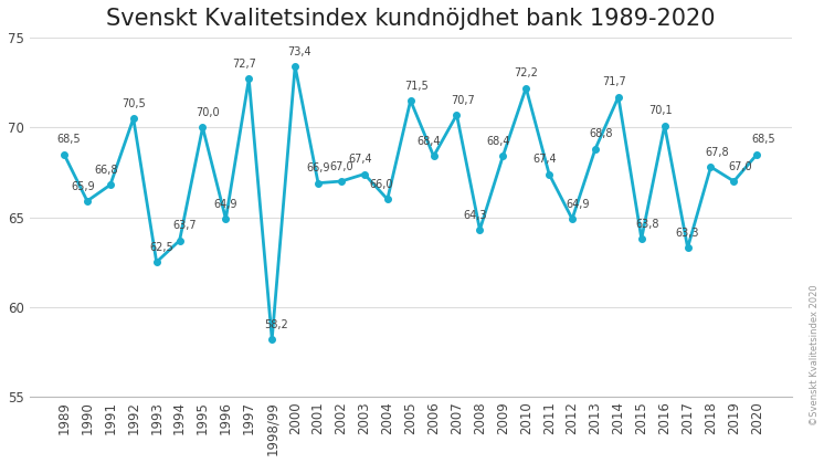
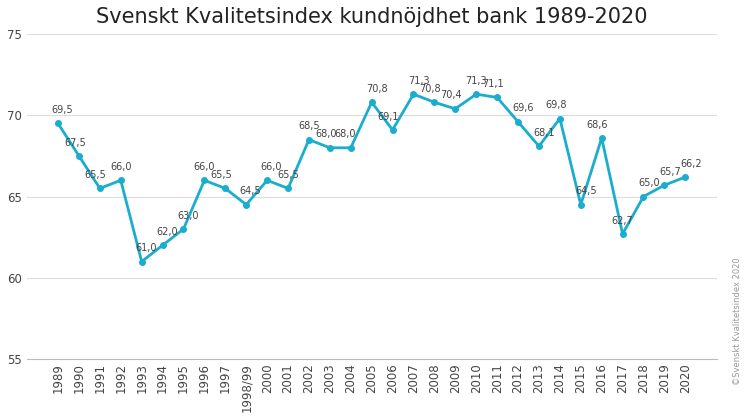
1989: 68,5 -> 69,5
1990: 65,9 -> 67,5
1991: 66,8 -> 65,5
1992: 70,5 -> 66,0
1993: 62,5 -> 61,0
1994: 63,7 -> 62,0
1995: 70,0 -> 63,0
1996: 64,9 -> 66,0
1997: 72,7 -> 65,5
1998/99: 58,2 -> 64,5
2000: 73,4 -> 66,0
2001: 66,9 -> 65,5
2002: 67,0 -> 68,5
2003: 67,4 -> 68,0
2004: 66,0 -> 68,0
2005: 71,5 -> 70,8
2006: 68,4 -> 69,1
2007: 70,7 -> 71,3
2008: 64,3 -> 70,8
2009: 68,4 -> 70,4
2010: 72.2 -> 71.3
2011: 67.4 -> 71.1
2012: 64,9 -> 69,6
2013: 68,8 -> 68,1
2014: 71,7 -> 69,8
2015: 63,8 -> 64,5
2016: 70,1 -> 68,6
2017: 63,3 -> 62,7
2018: 67,8 -> 65,0
2019: 67,0 -> 65,7
2020: 68,5 -> 66,2
